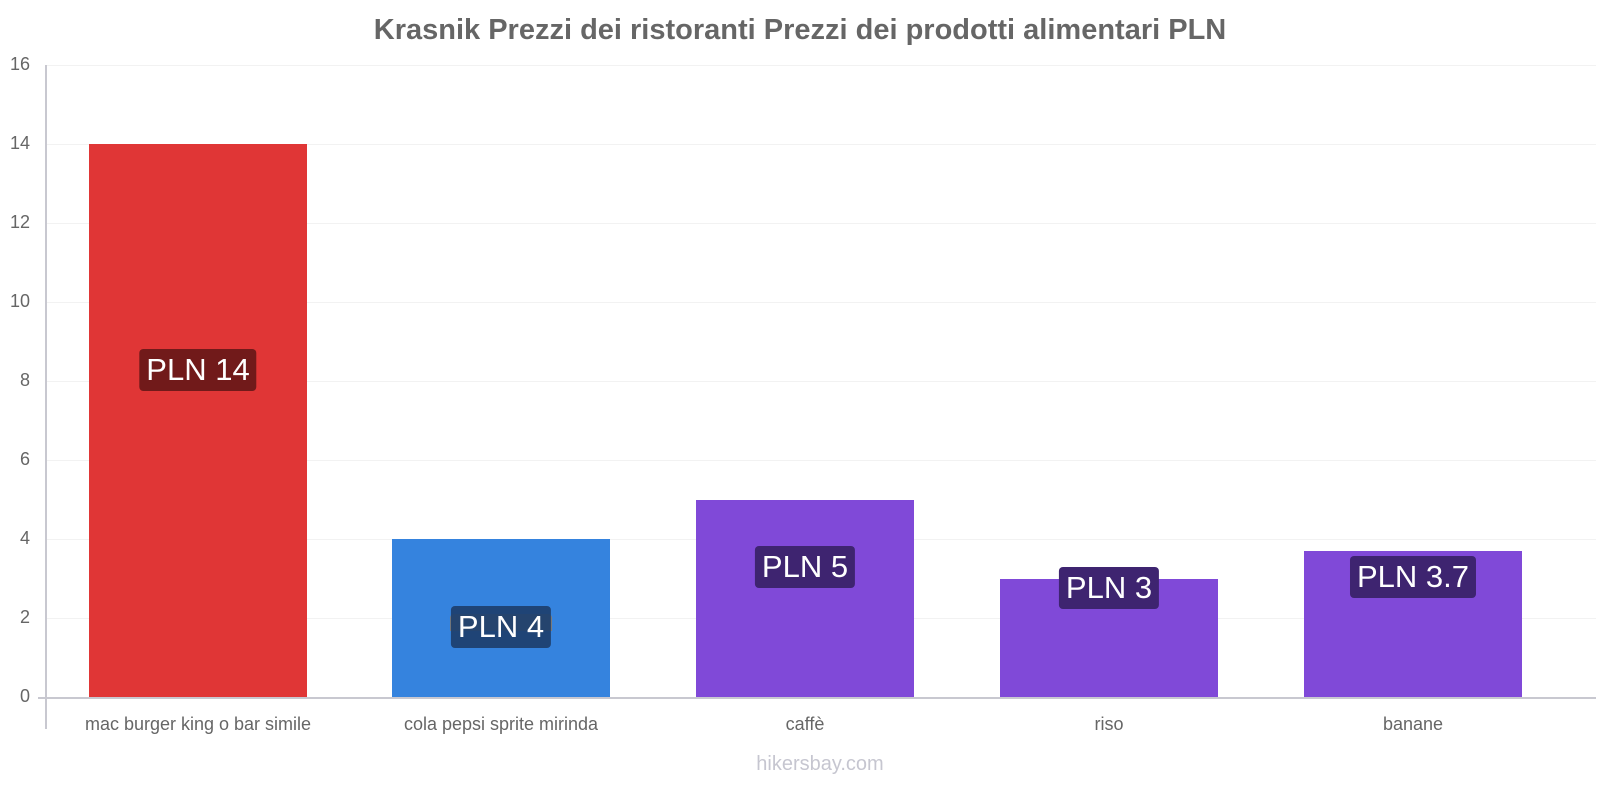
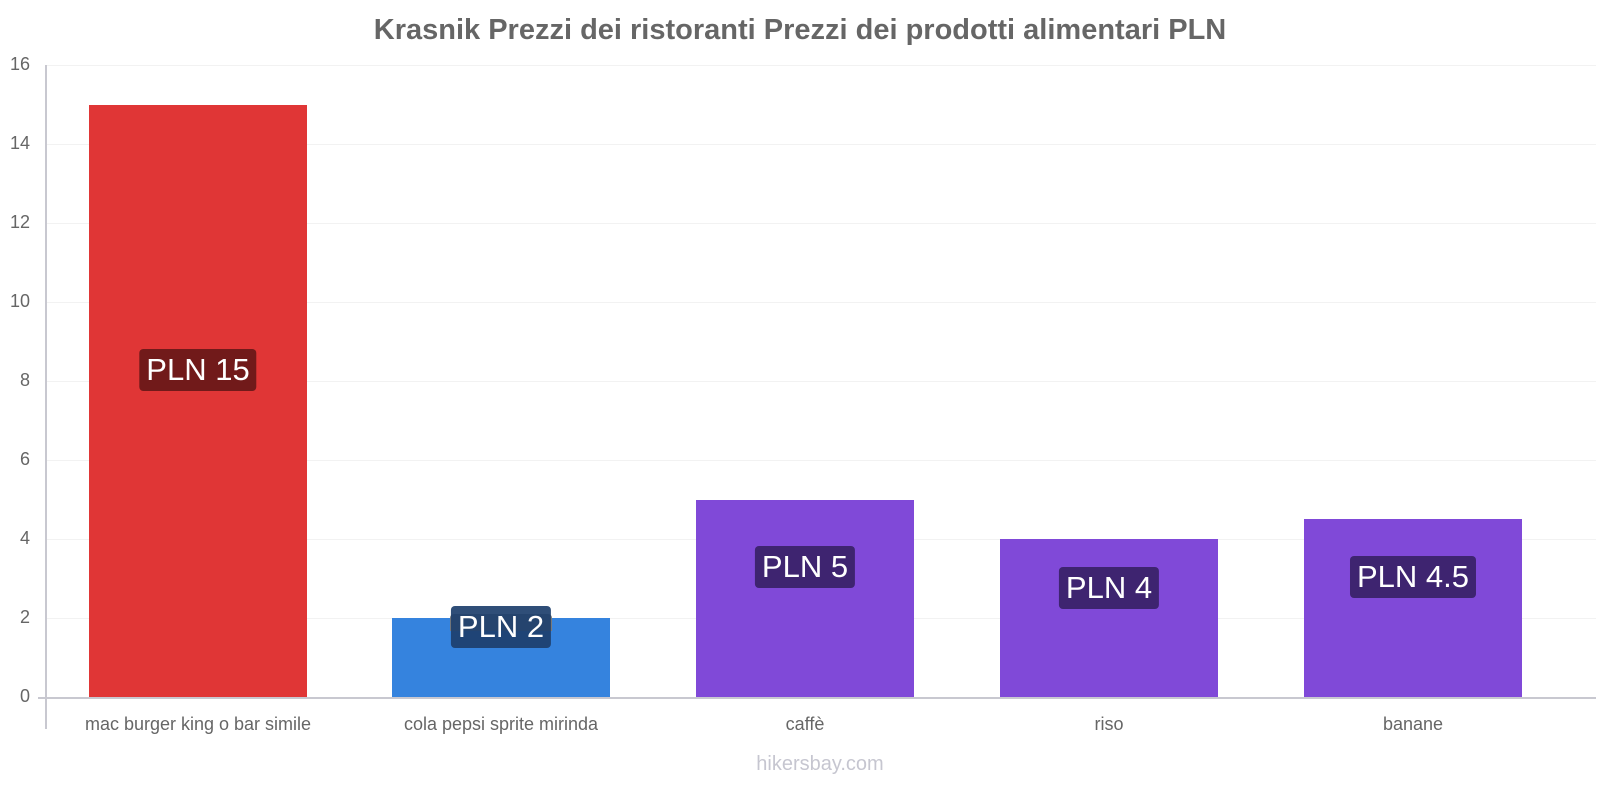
mac burger king o bar simile: 14 -> 15
cola pepsi sprite mirinda: 4 -> 2
riso: 3 -> 4
banane: 3.7 -> 4.5
